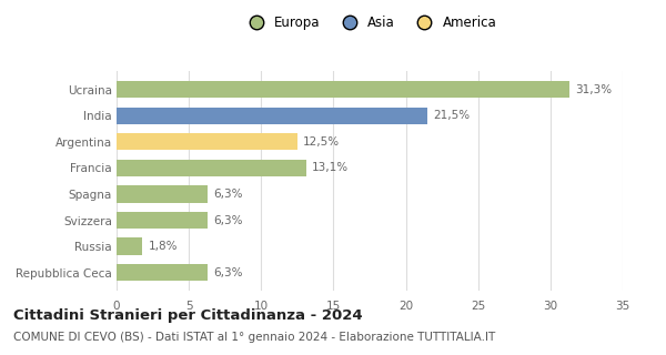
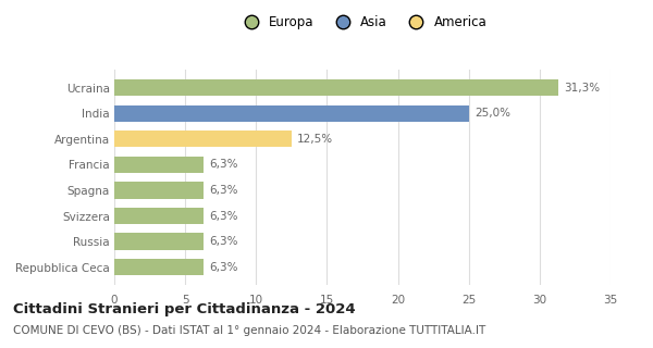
India: 21,5% -> 25,0%
Francia: 13,1% -> 6,3%
Russia: 1,8% -> 6,3%
